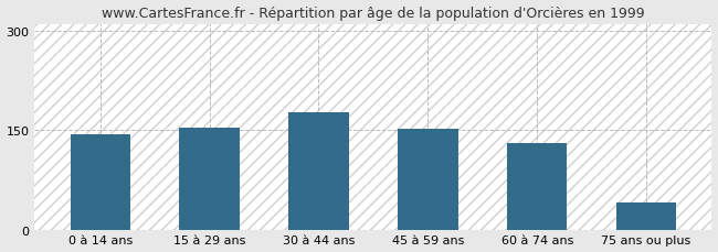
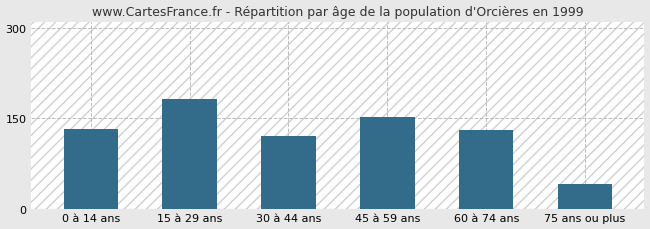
0 à 14 ans: 143 -> 132
15 à 29 ans: 153 -> 182
30 à 44 ans: 176 -> 120
